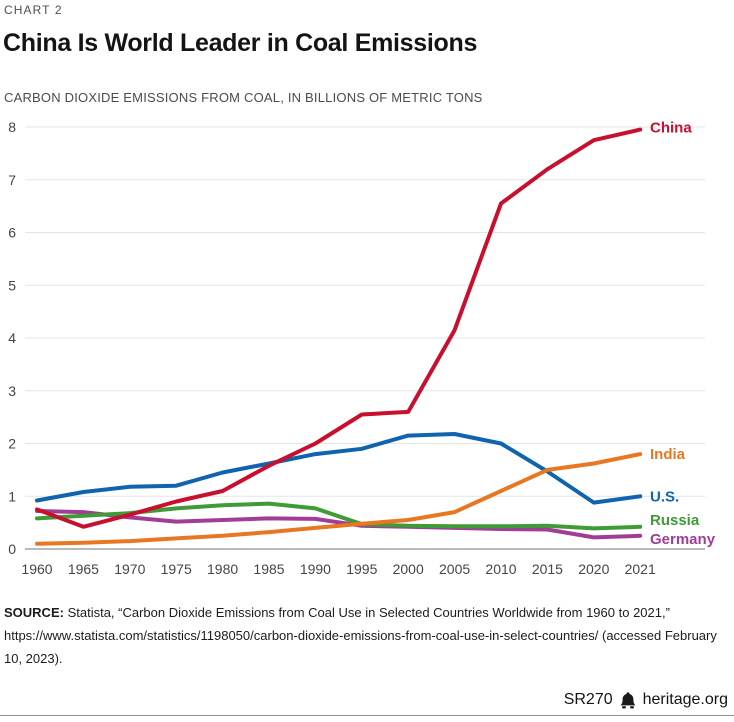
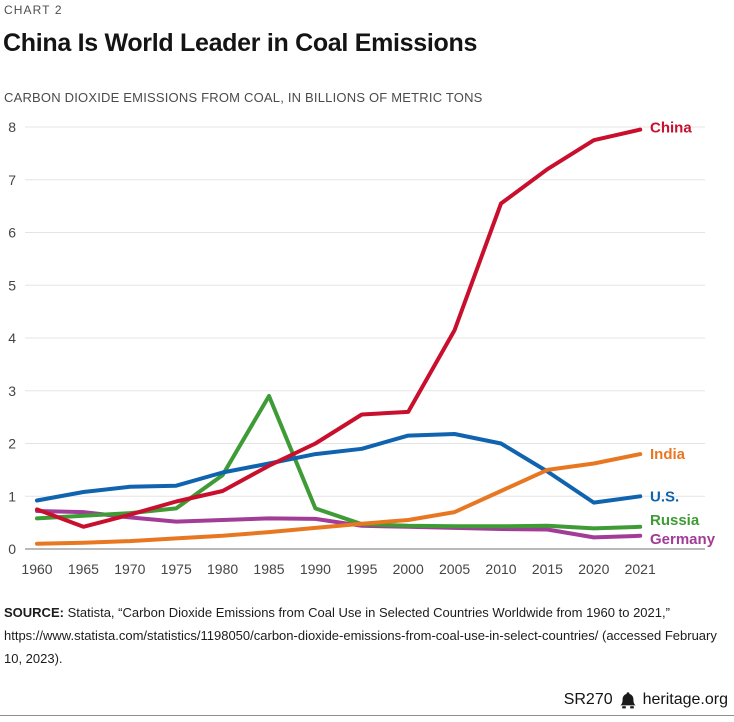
Russia/1980: 0.8 -> 1.4
Russia/1985: 0.9 -> 2.9
